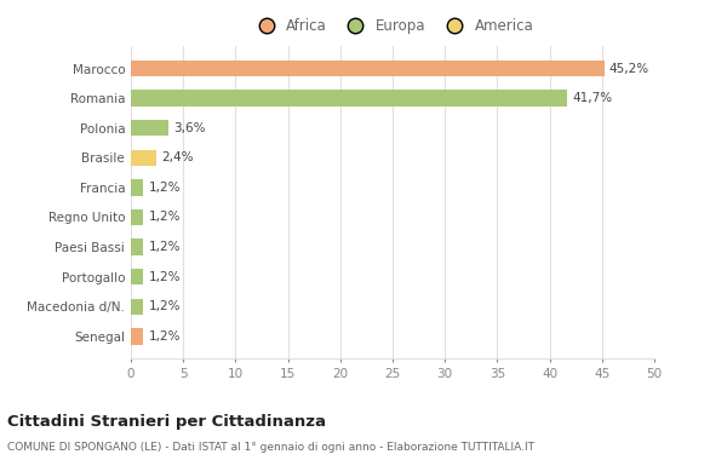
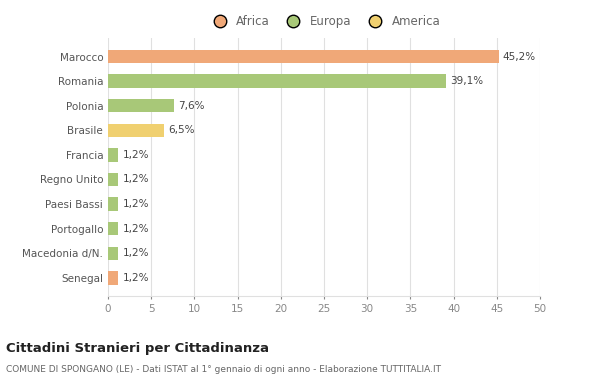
Romania: 41,7% -> 39,1%
Polonia: 3,6% -> 7,6%
Brasile: 2,4% -> 6,5%
